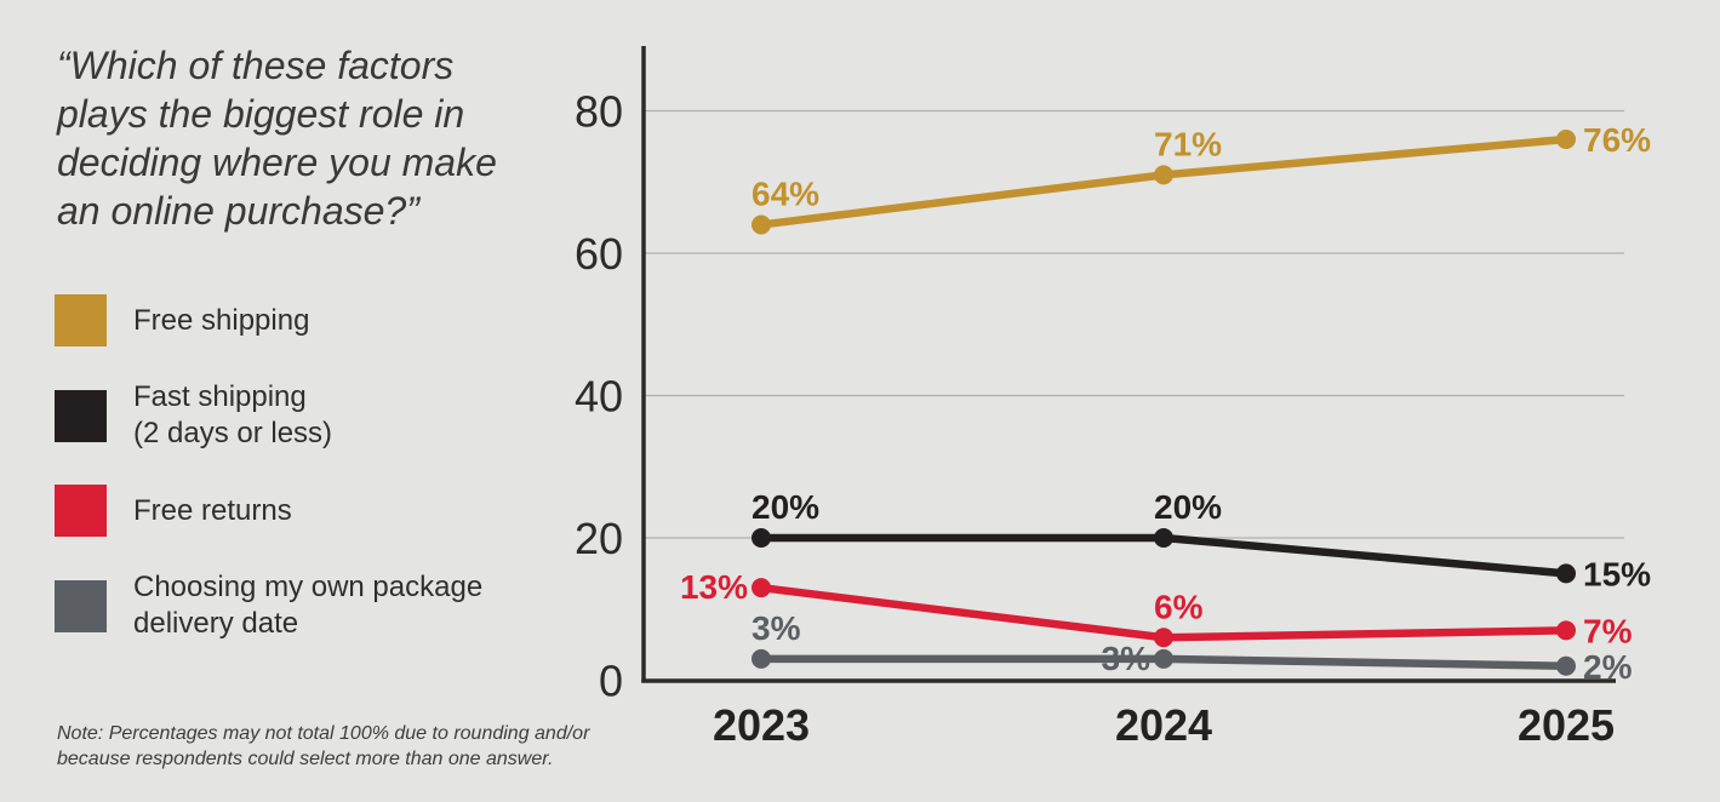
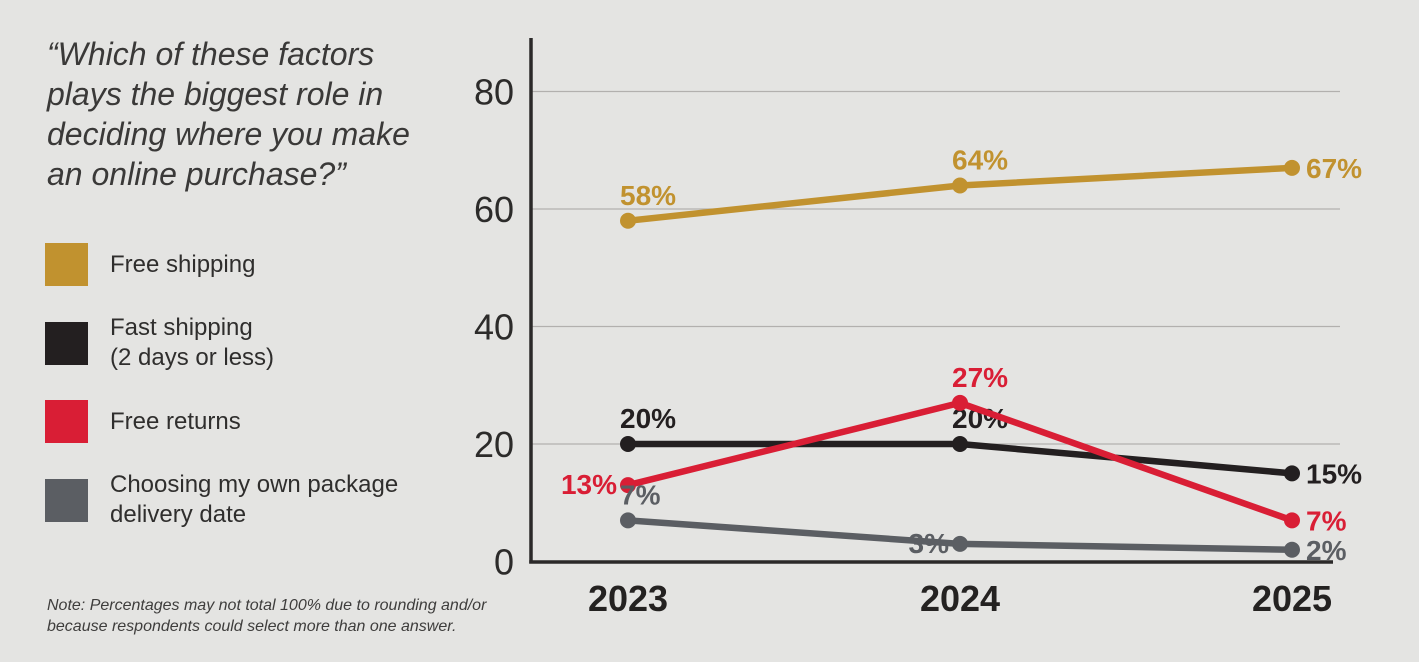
Free shipping/2023: 64% -> 58%
Choosing my own package delivery date/2023: 3% -> 7%
Free shipping/2024: 71% -> 64%
Free returns/2024: 6% -> 27%
Free shipping/2025: 76% -> 67%
